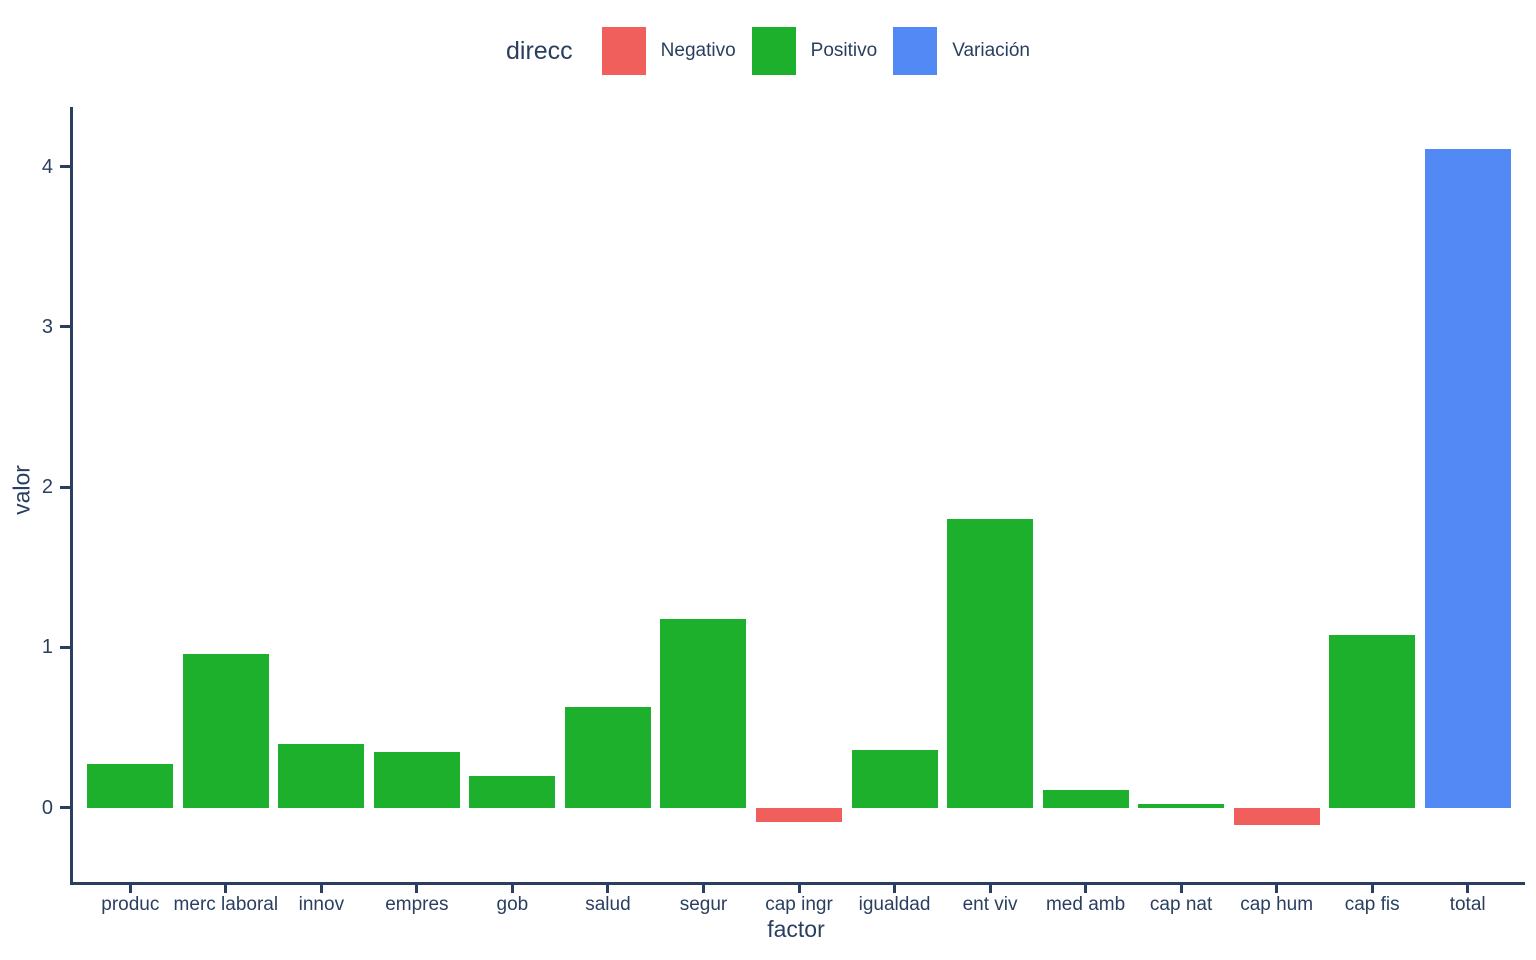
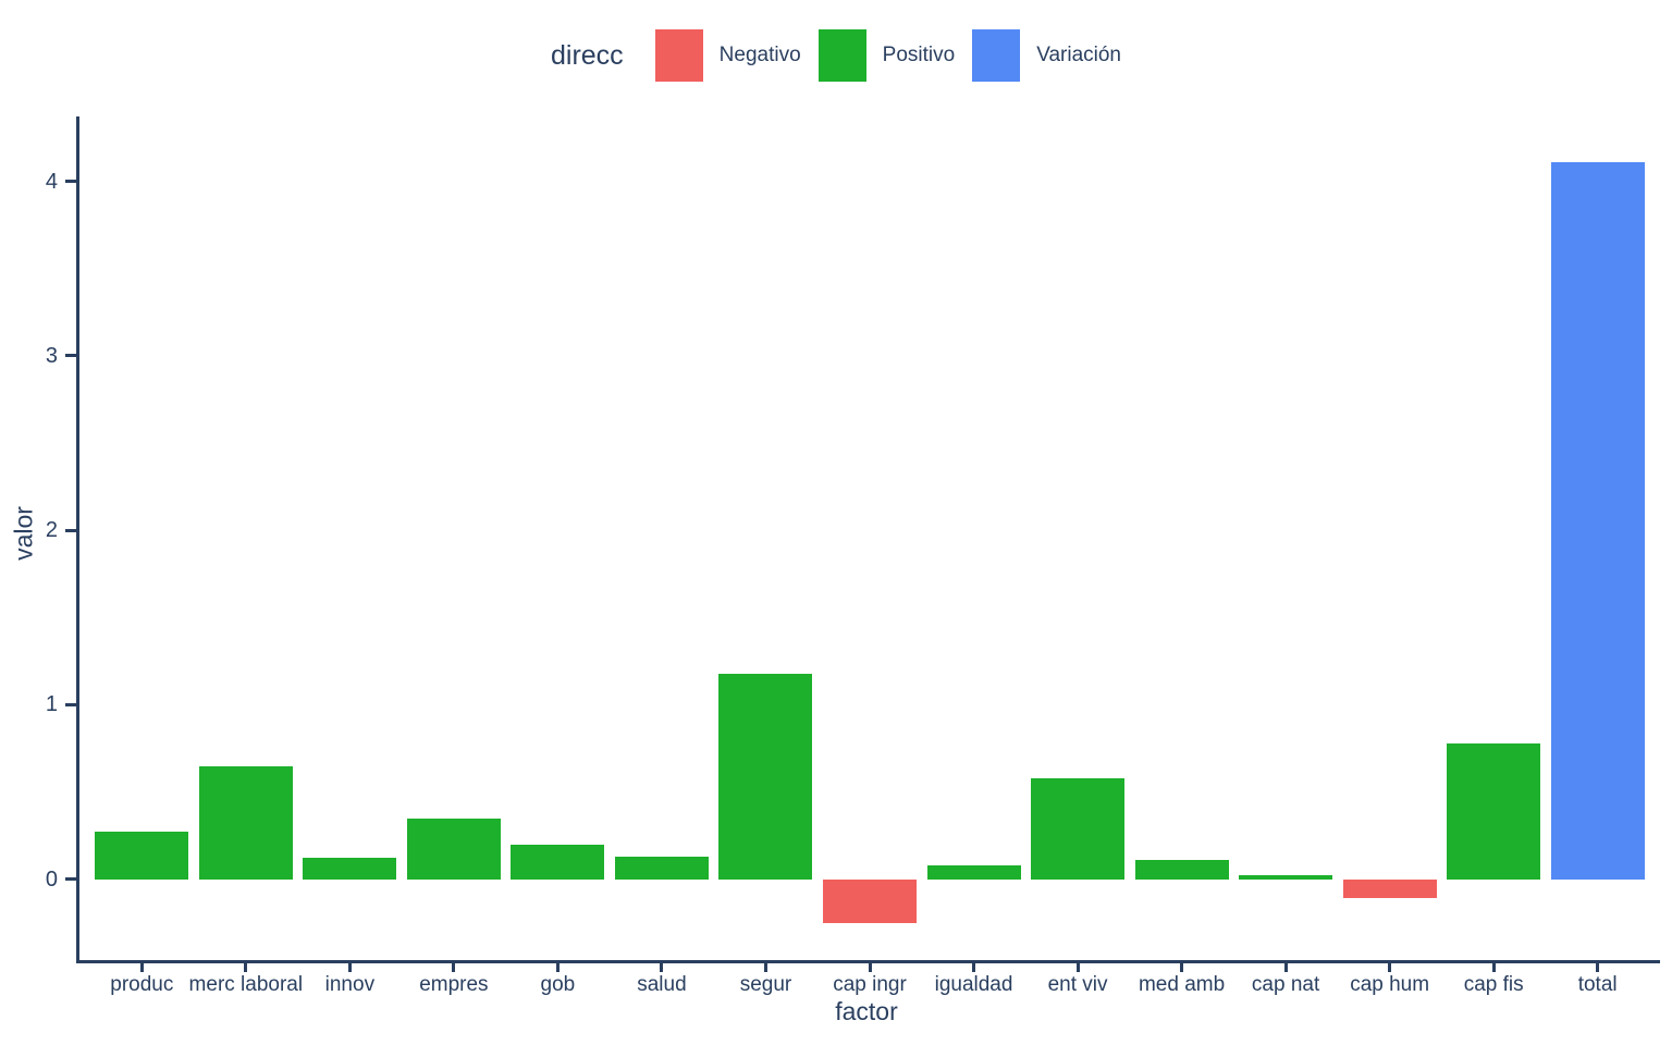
merc laboral: 0.96 -> 0.65
innov: 0.40 -> 0.12
salud: 0.63 -> 0.13
cap ingr: -0.09 -> -0.25
igualdad: 0.36 -> 0.08
ent viv: 1.80 -> 0.58
cap fis: 1.08 -> 0.78
